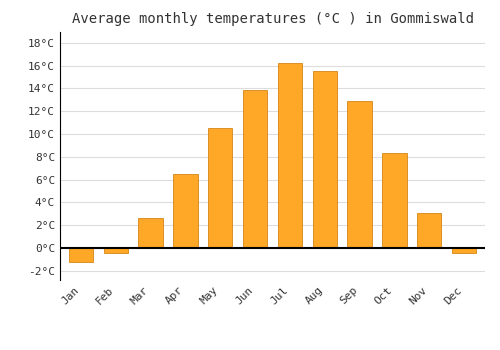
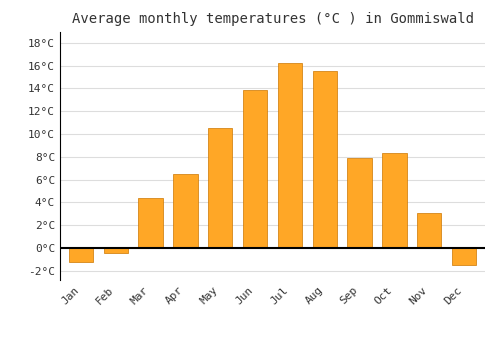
Mar: 2.6°C -> 4.4°C
Sep: 12.9°C -> 7.9°C
Dec: -0.4°C -> -1.5°C
